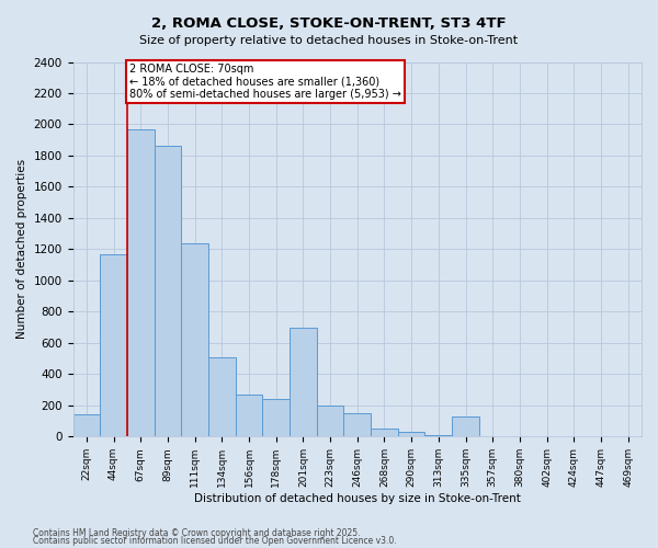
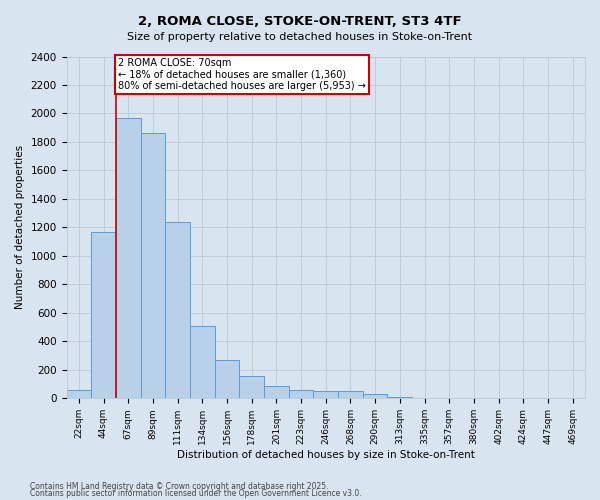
22sqm: 140 -> 60
178sqm: 240 -> 160
201sqm: 700 -> 90
223sqm: 200 -> 60
246sqm: 150 -> 60
335sqm: 130 -> 0
